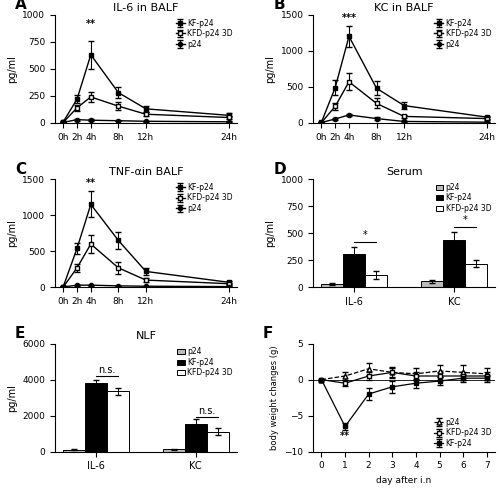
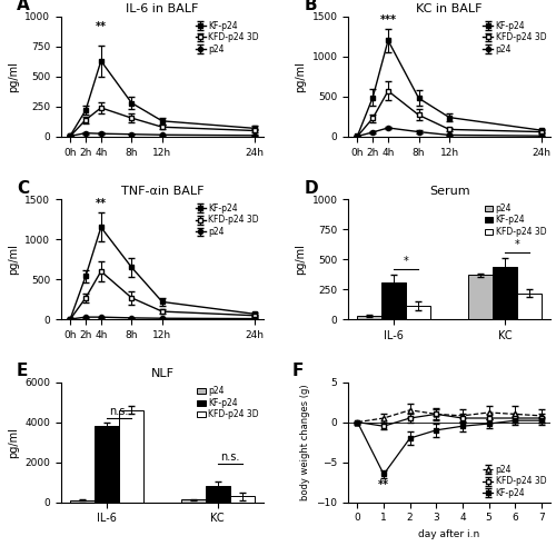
Serum/p24/KC: 60 -> 370
NLF/KFD-p24 3D/IL-6: 3400 -> 4600
NLF/KF-p24/KC: 1600 -> 800
NLF/KFD-p24 3D/KC: 1100 -> 300
